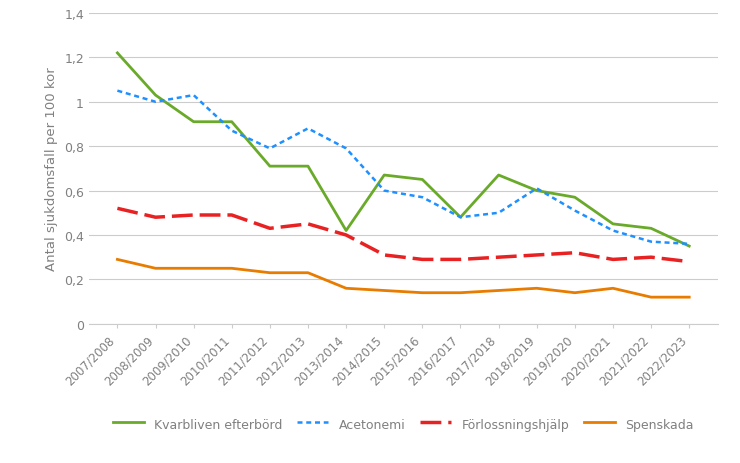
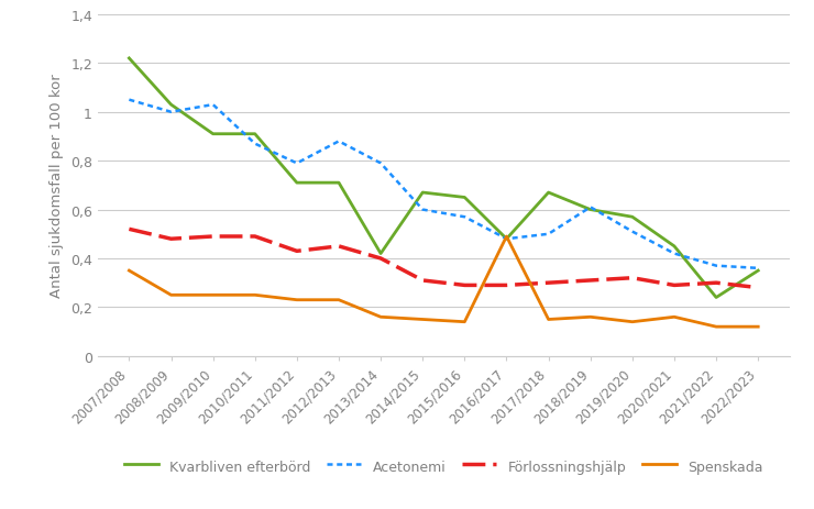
Spenskada/2007/2008: 0,29 -> 0,35
Spenskada/2016/2017: 0,14 -> 0,49
Kvarbliven efterbörd/2021/2022: 0,43 -> 0,24
